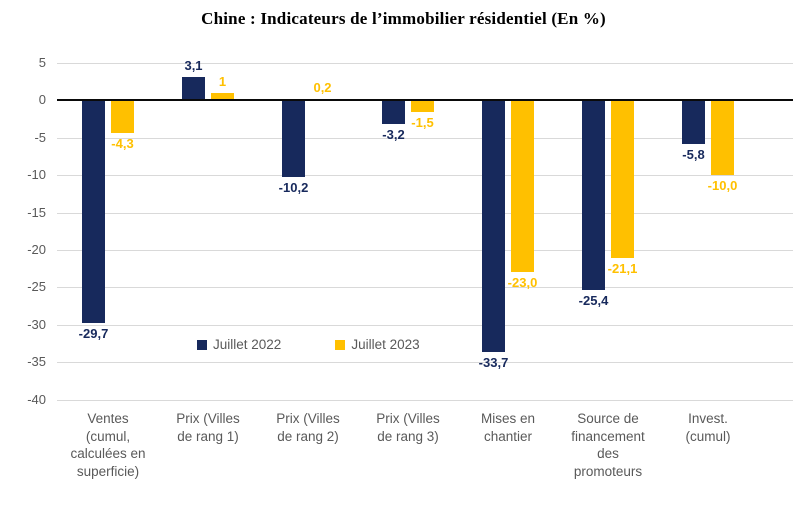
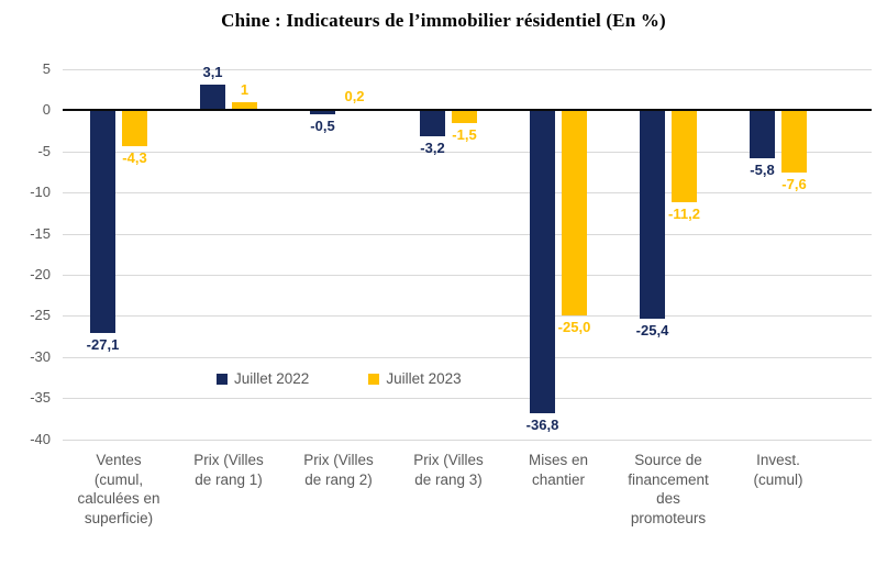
Juillet 2022/Ventes (cumul, calculées en superficie): -29,7 -> -27,1
Juillet 2022/Prix (Villes de rang 2): -10,2 -> -0,5
Juillet 2022/Mises en chantier: -33,7 -> -36,8
Juillet 2023/Mises en chantier: -23,0 -> -25,0
Juillet 2023/Source de financement des promoteurs: -21,1 -> -11,2
Juillet 2023/Invest. (cumul): -10,0 -> -7,6
